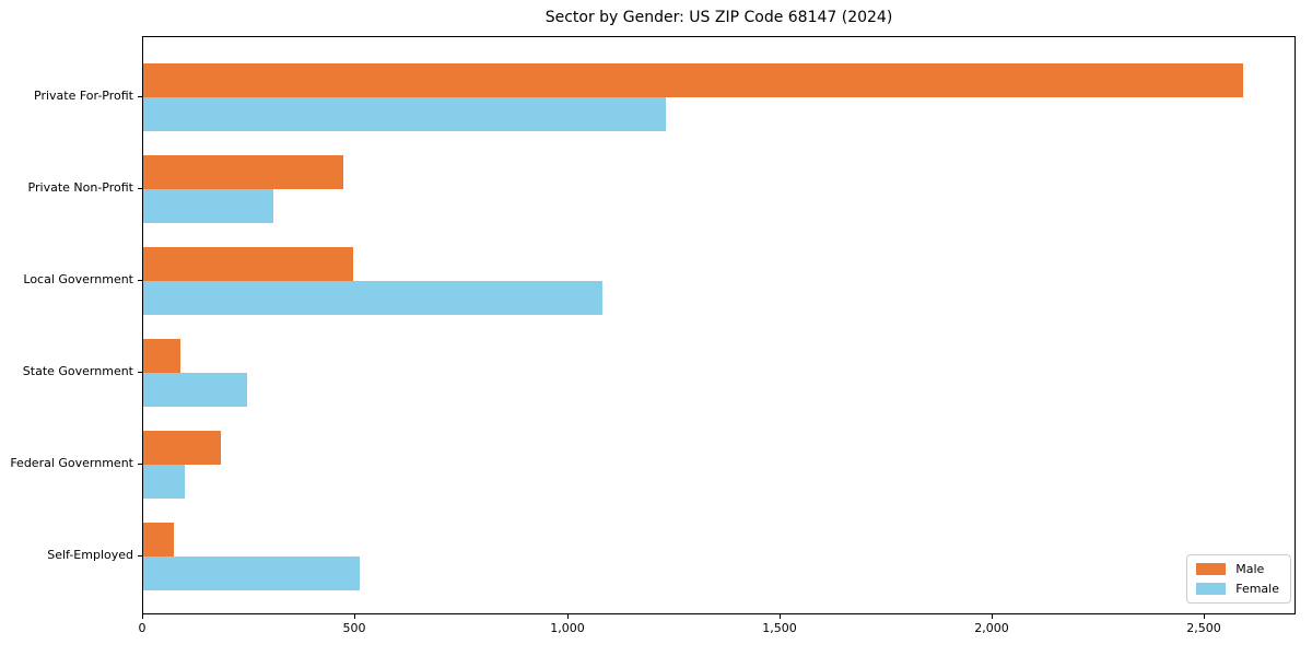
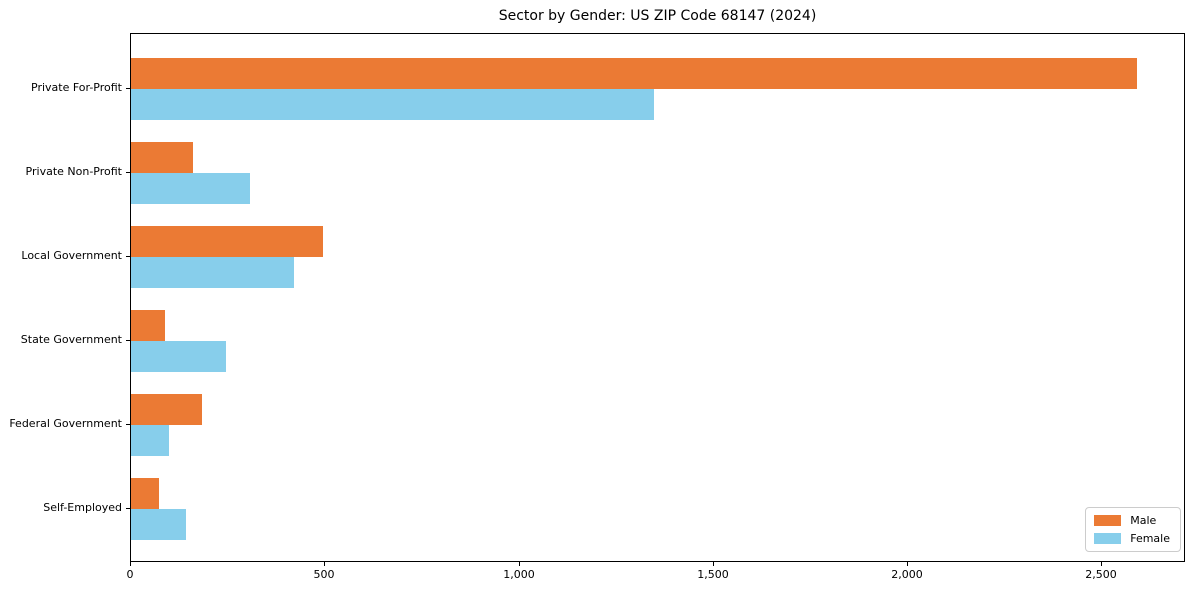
Female/Private For-Profit: 1230 -> 1340
Male/Private Non-Profit: 470 -> 160
Female/Local Government: 1080 -> 420
Female/Self-Employed: 510 -> 140
